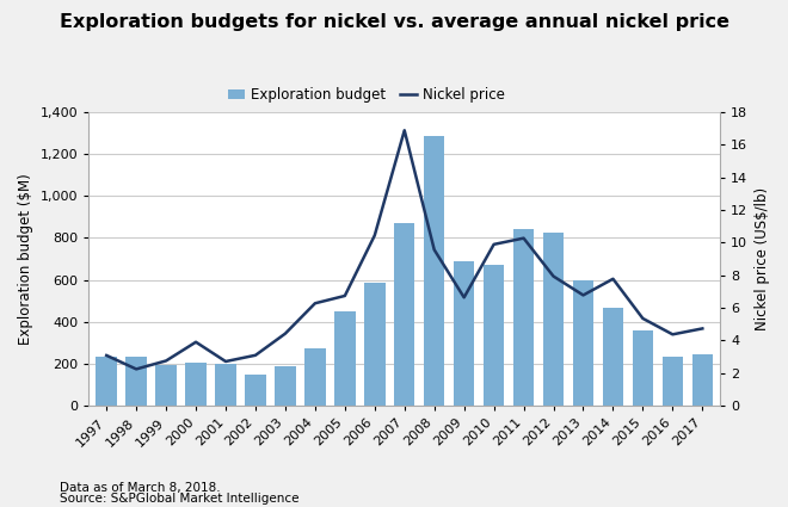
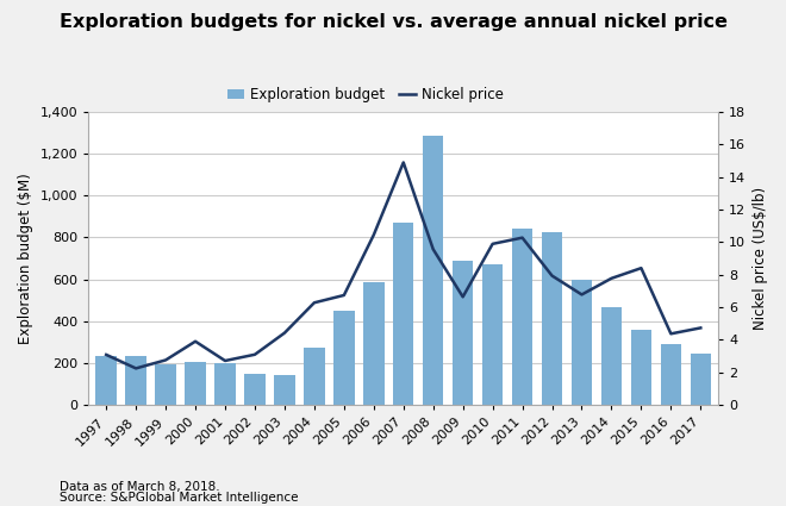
Exploration budget/2003: 180 -> 140
Nickel price/2007: 16.9 -> 14.9
Nickel price/2015: 5.3 -> 8.4
Exploration budget/2016: 240 -> 290
